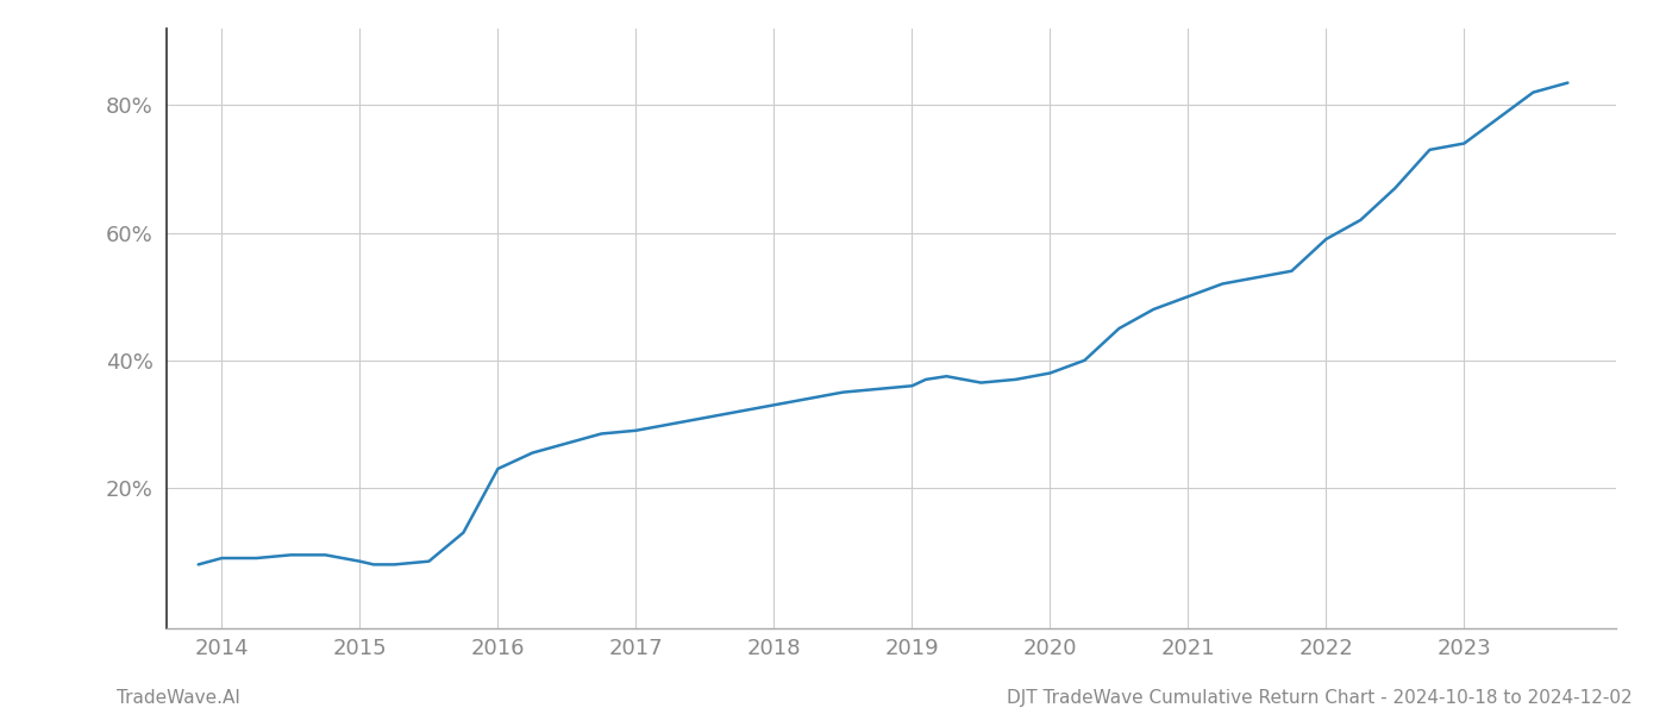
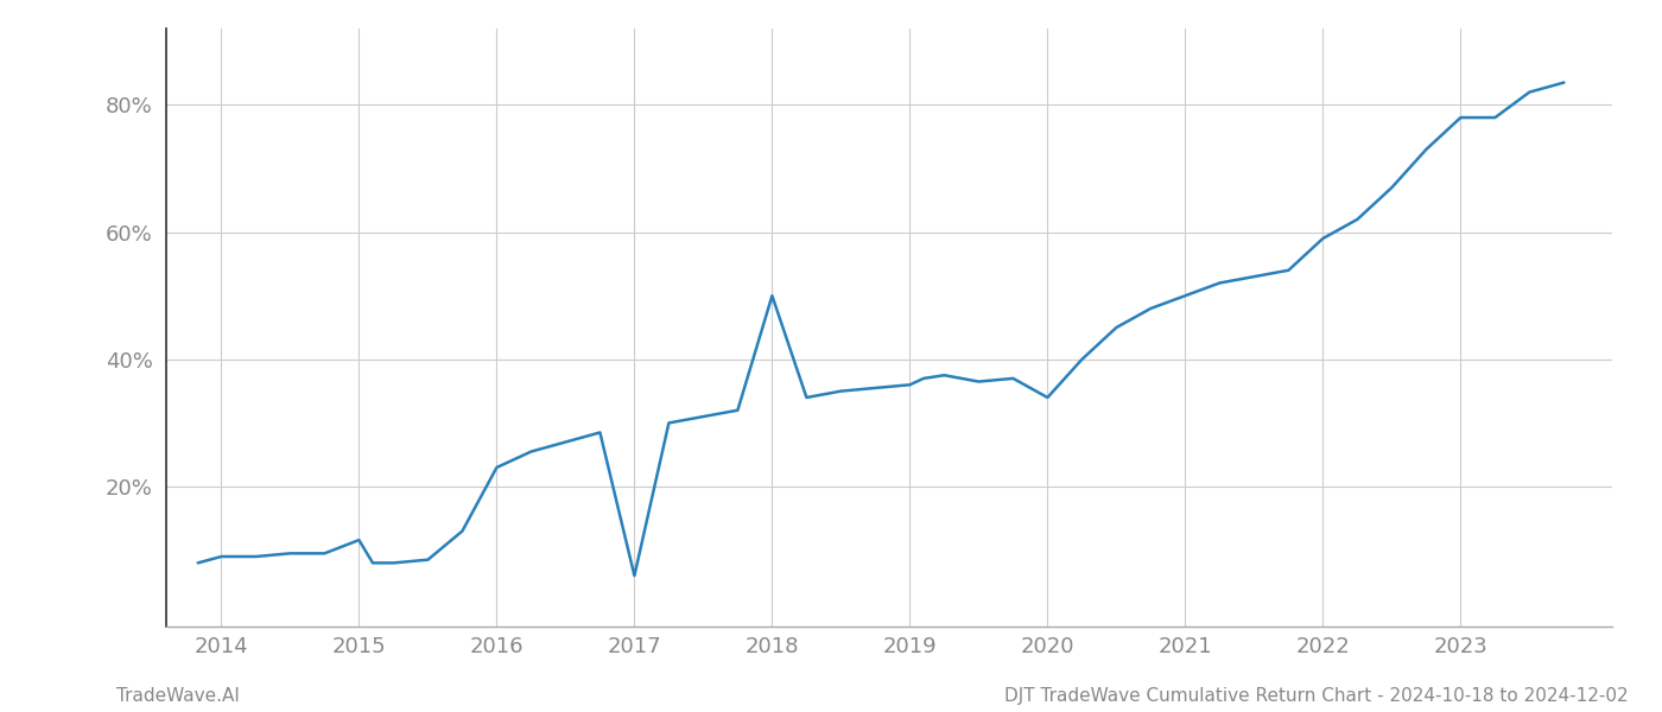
2015: 8.5% -> 11.6%
2017: 29.0% -> 6.0%
2018: 33.0% -> 50.0%
2020: 38.0% -> 34.0%
2023: 74.0% -> 78.0%
